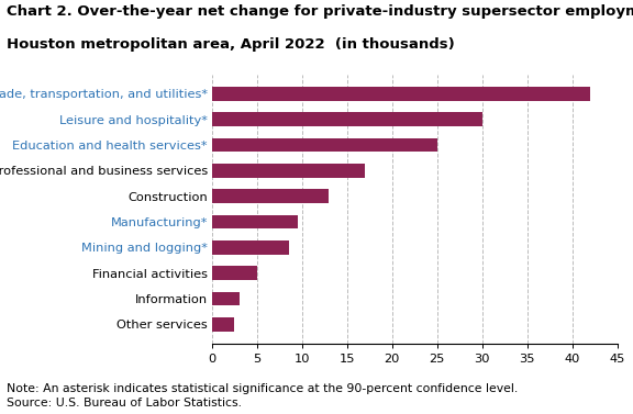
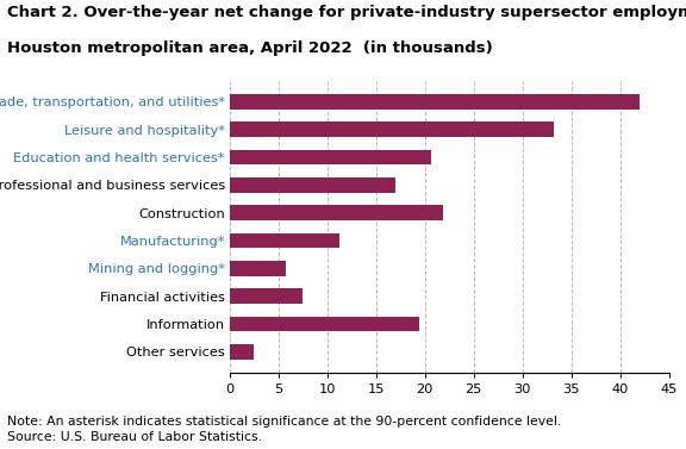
Leisure and hospitality*: 30.0 -> 33.2
Education and health services*: 25.0 -> 20.6
Construction: 13.0 -> 21.8
Manufacturing*: 9.5 -> 11.2
Mining and logging*: 8.5 -> 5.8
Financial activities: 5.0 -> 7.4
Information: 3.0 -> 19.4
